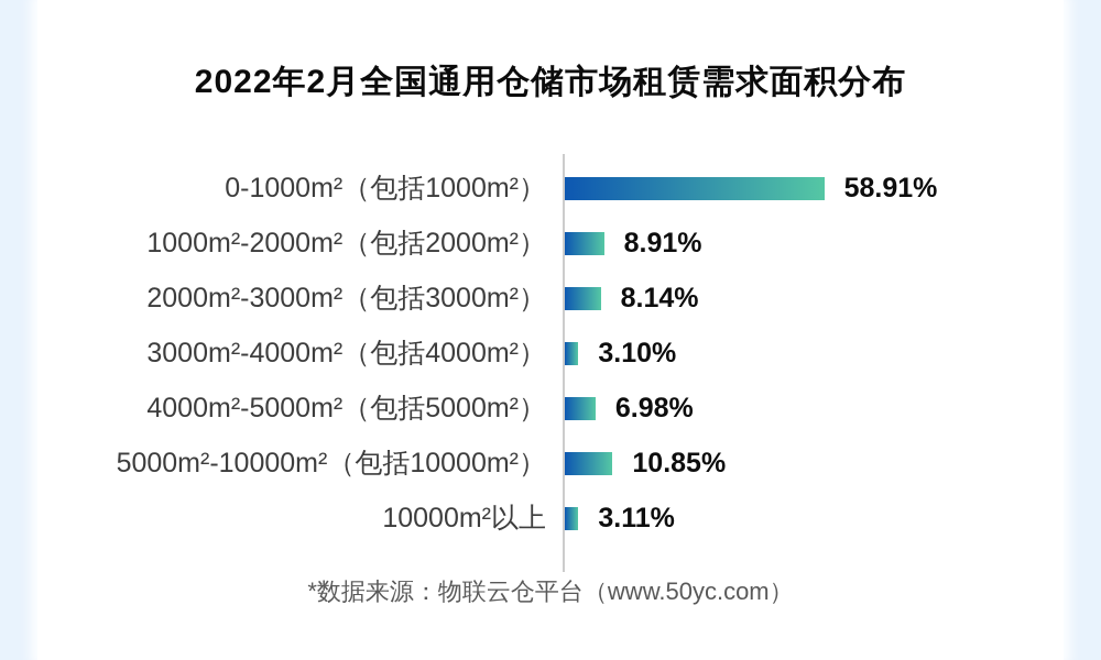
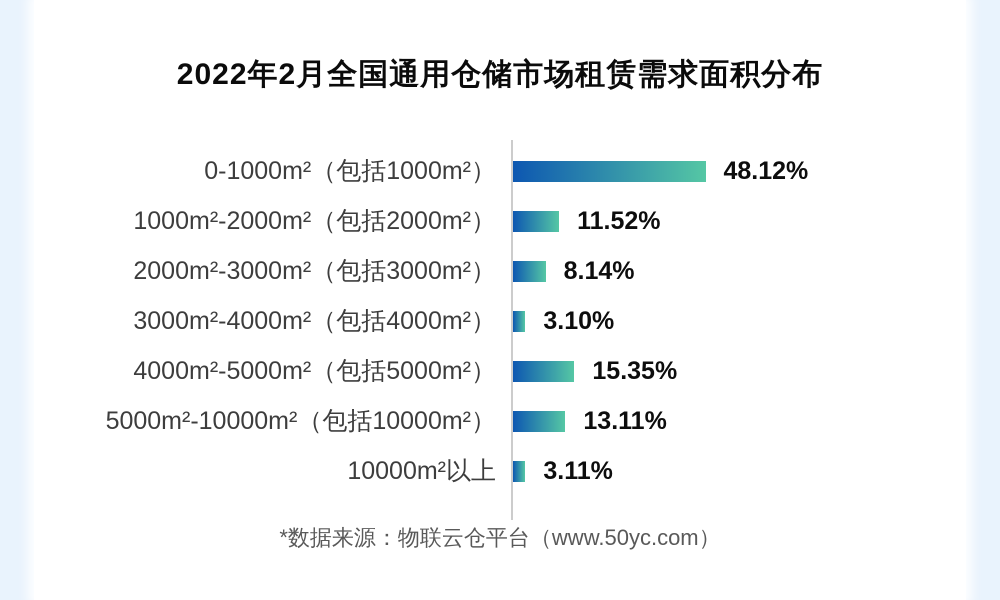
0-1000m²（包括1000m²）: 58.91% -> 48.12%
1000m²-2000m²（包括2000m²）: 8.91% -> 11.52%
4000m²-5000m²（包括5000m²）: 6.98% -> 15.35%
5000m²-10000m²（包括10000m²）: 10.85% -> 13.11%
